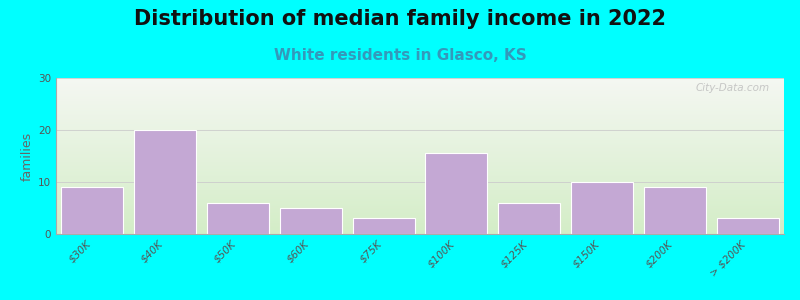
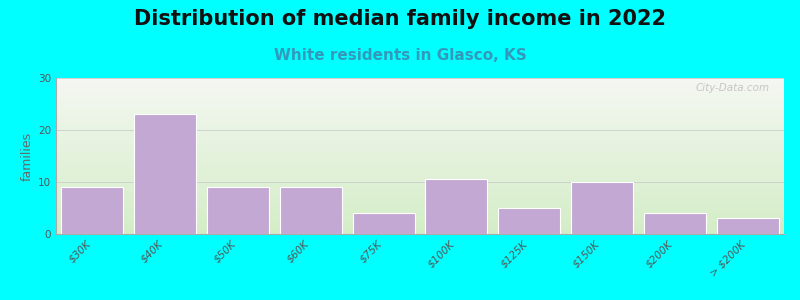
$40K: 20.0 -> 23.0
$50K: 6.0 -> 9.0
$60K: 5.0 -> 9.0
$75K: 3.0 -> 4.0
$100K: 15.6 -> 10.5
$125K: 6.0 -> 5.0
$200K: 9.0 -> 4.0
